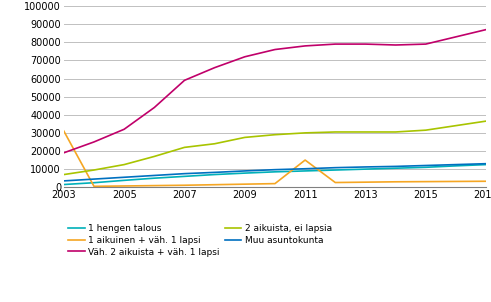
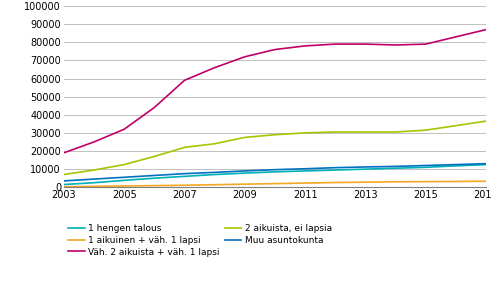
1 aikuinen + väh. 1 lapsi/2003: 31000 -> 0
1 aikuinen + väh. 1 lapsi/2011: 15000 -> 2000
